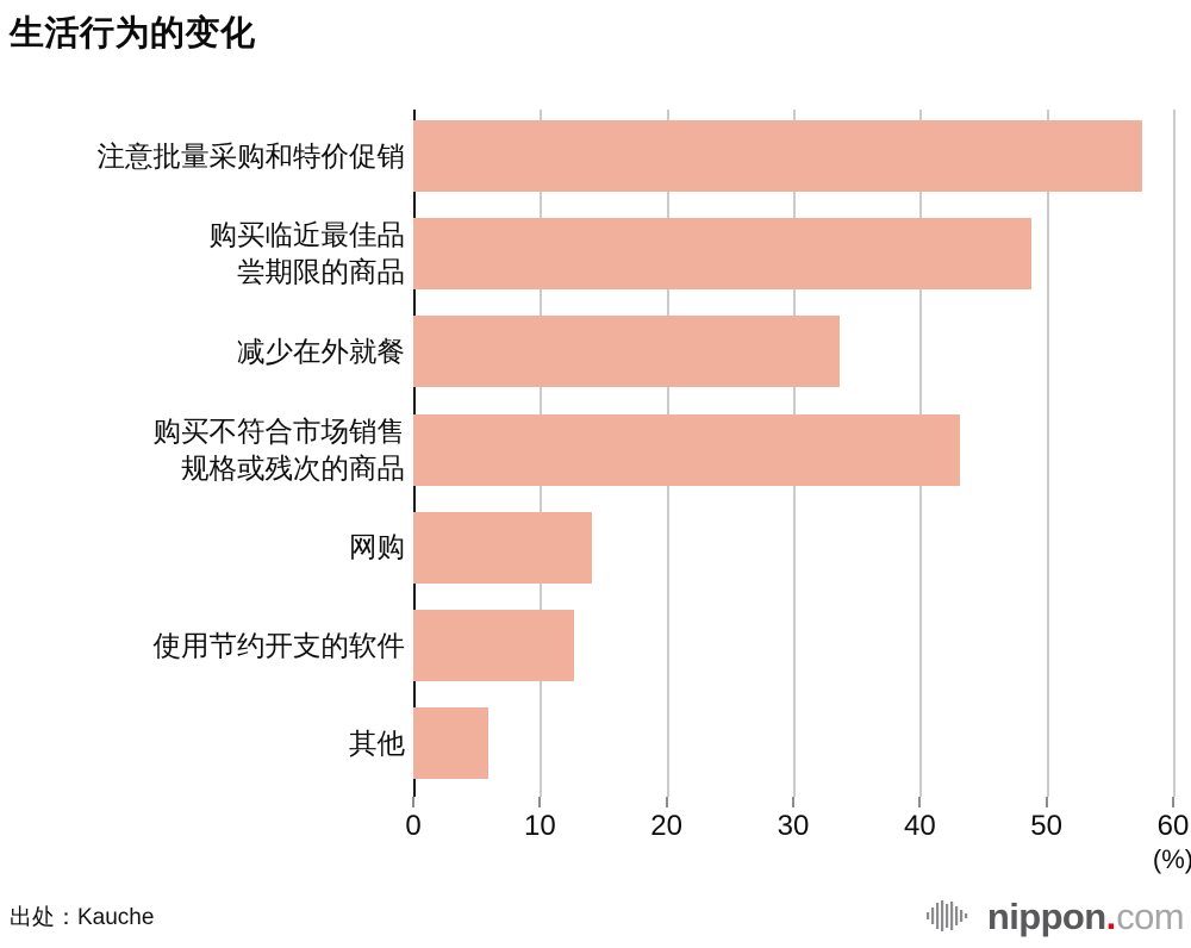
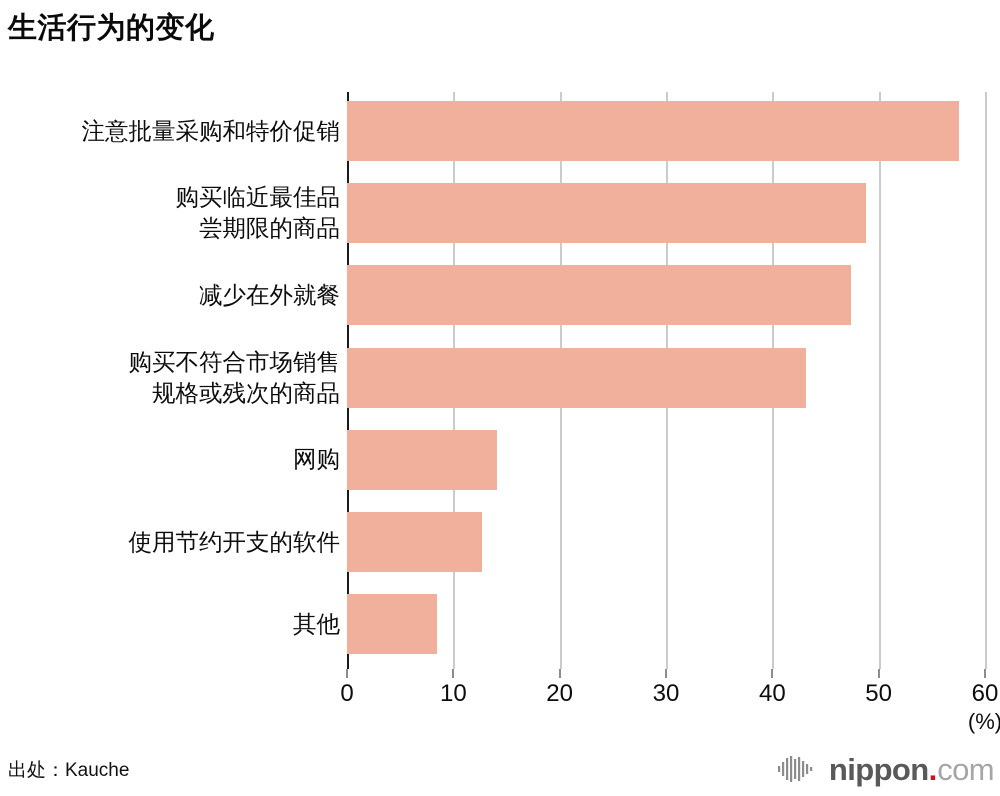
减少在外就餐: 33.7 -> 47.4
其他: 5.9 -> 8.5
